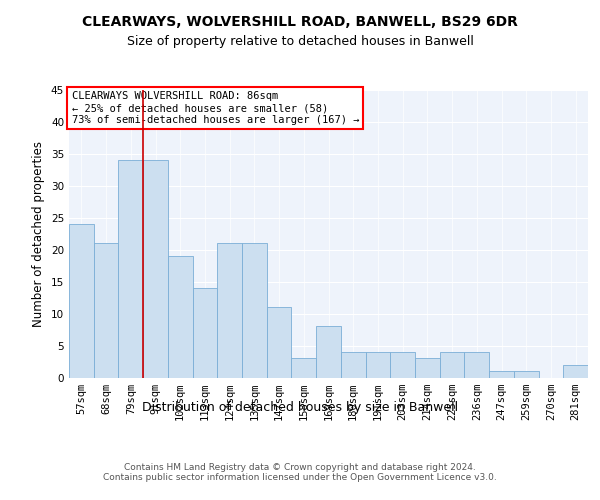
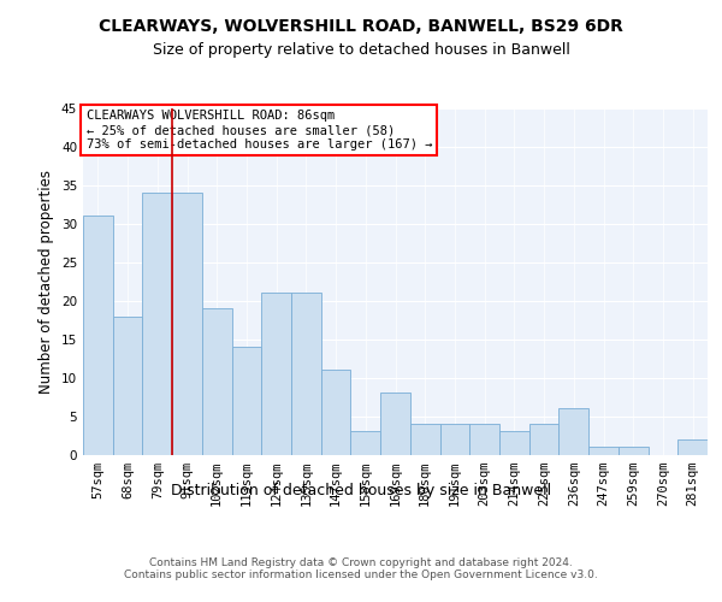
57sqm: 24 -> 31
68sqm: 21 -> 18
236sqm: 4 -> 6
